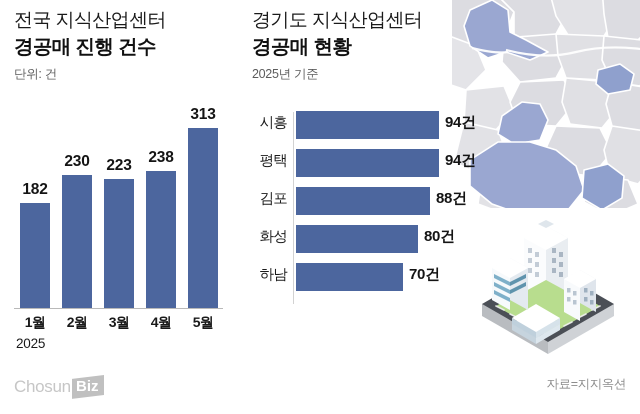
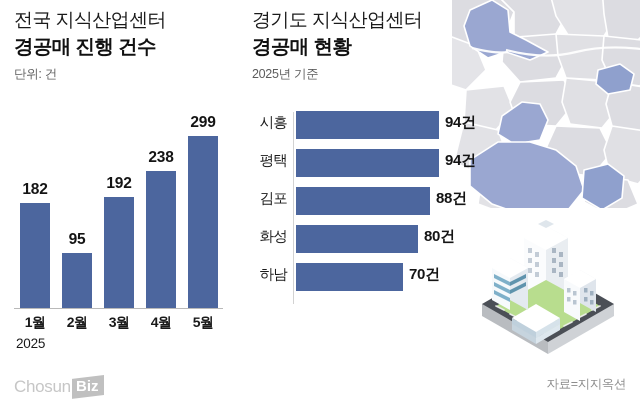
전국 지식산업센터 경공매 진행 건수/2월: 230 -> 95
전국 지식산업센터 경공매 진행 건수/3월: 223 -> 192
전국 지식산업센터 경공매 진행 건수/5월: 313 -> 299
